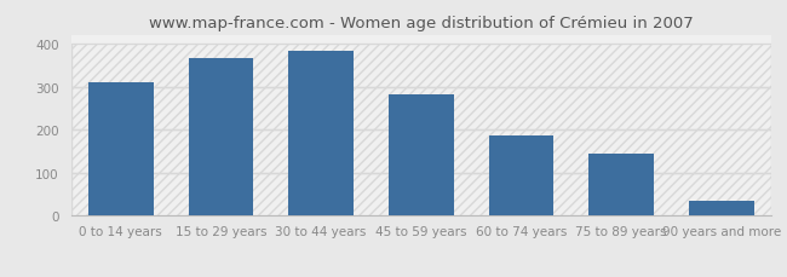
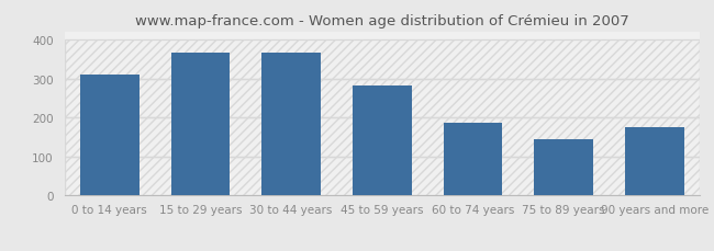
30 to 44 years: 383 -> 365
90 years and more: 34 -> 175
